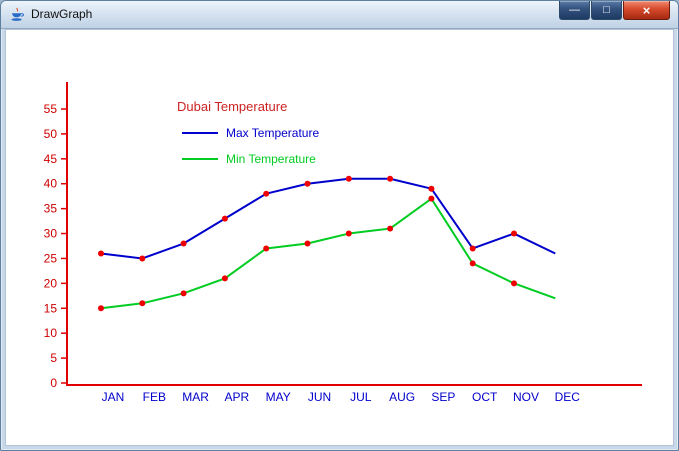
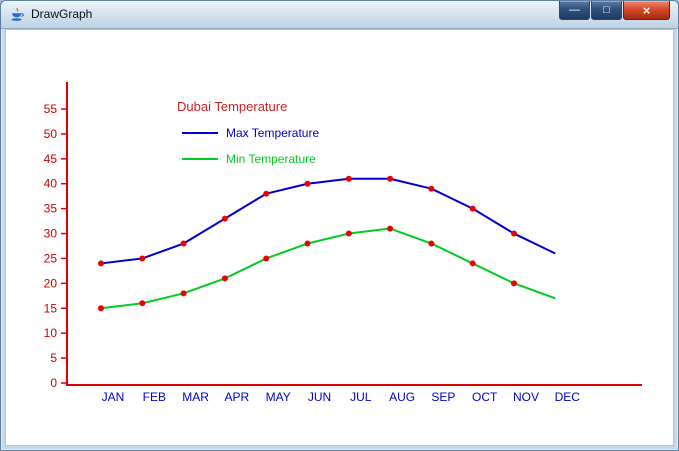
Max Temperature/JAN: 26 -> 24
Min Temperature/MAY: 27 -> 25
Min Temperature/SEP: 37 -> 28
Max Temperature/OCT: 27 -> 35
